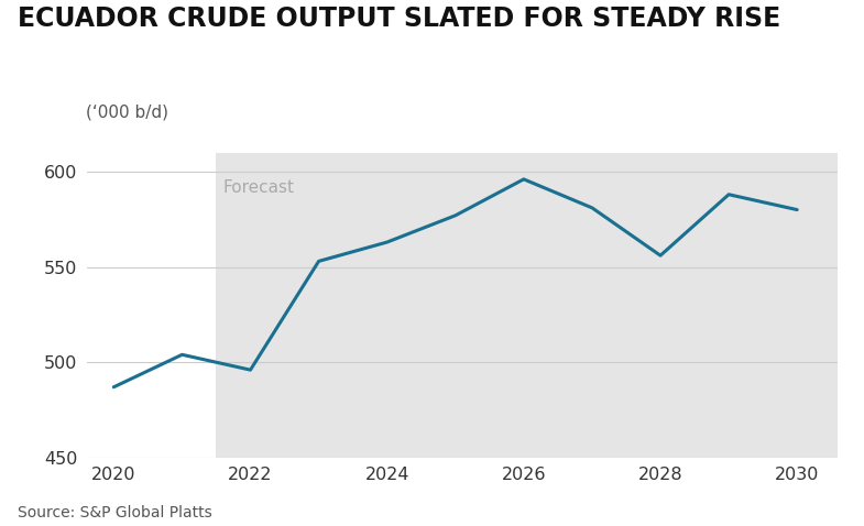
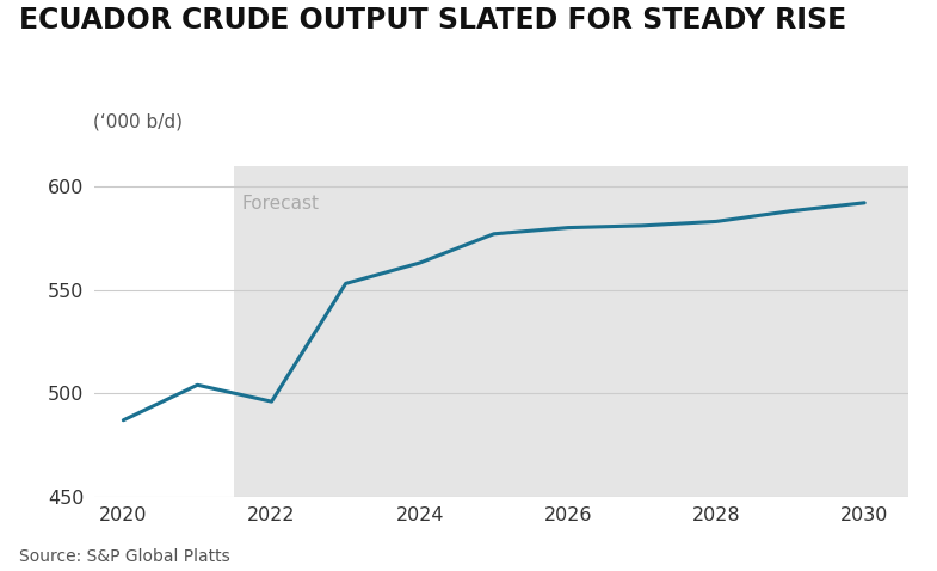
2026: 596 -> 580
2028: 556 -> 583
2030: 580 -> 592
